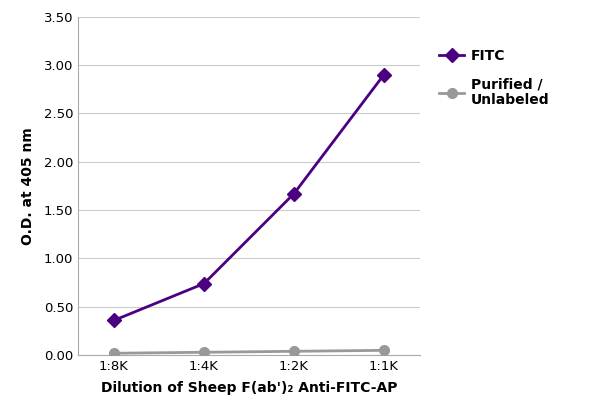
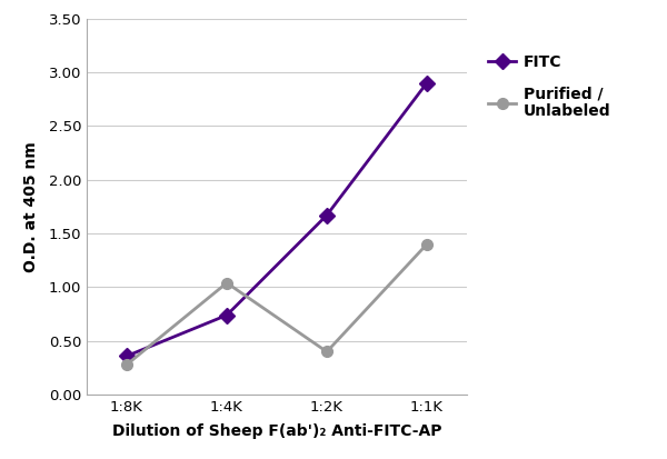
Purified / Unlabeled/1:8K: 0.02 -> 0.28
Purified / Unlabeled/1:4K: 0.03 -> 1.04
Purified / Unlabeled/1:2K: 0.04 -> 0.40
Purified / Unlabeled/1:1K: 0.05 -> 1.40
